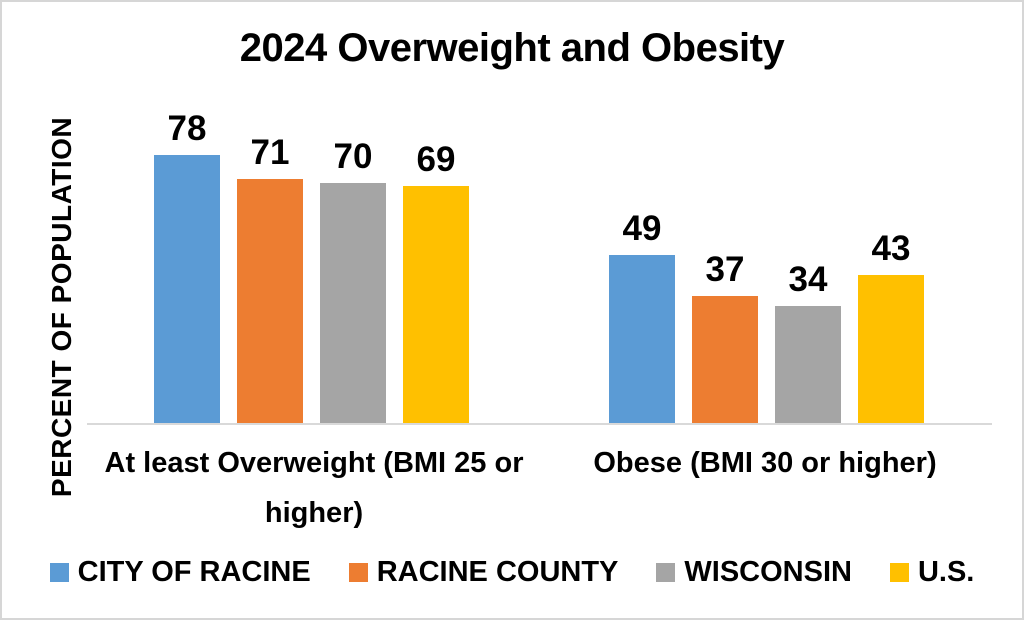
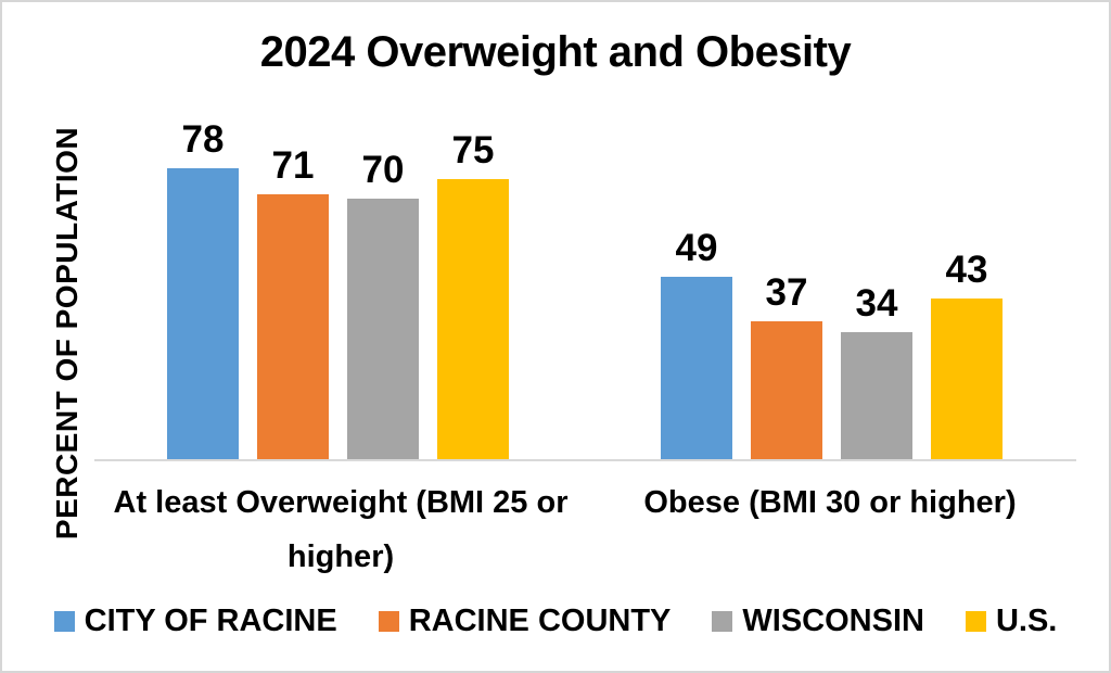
U.S./At least Overweight (BMI 25 or higher): 69 -> 75
